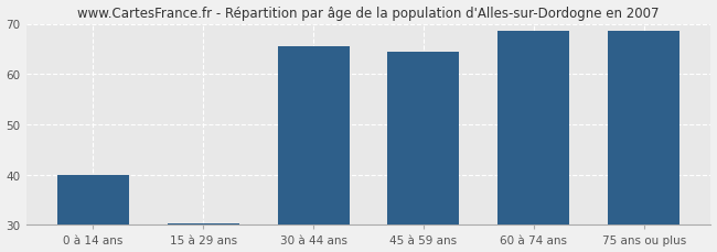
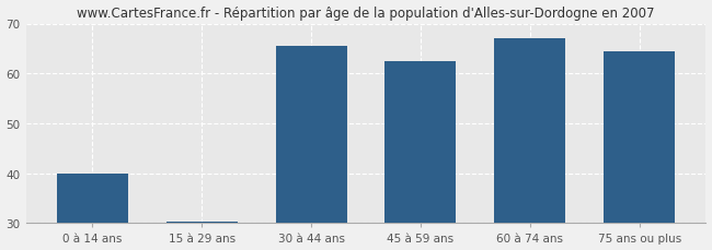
45 à 59 ans: 64.5 -> 62.5
60 à 74 ans: 68.5 -> 67.0
75 ans ou plus: 68.5 -> 64.5
